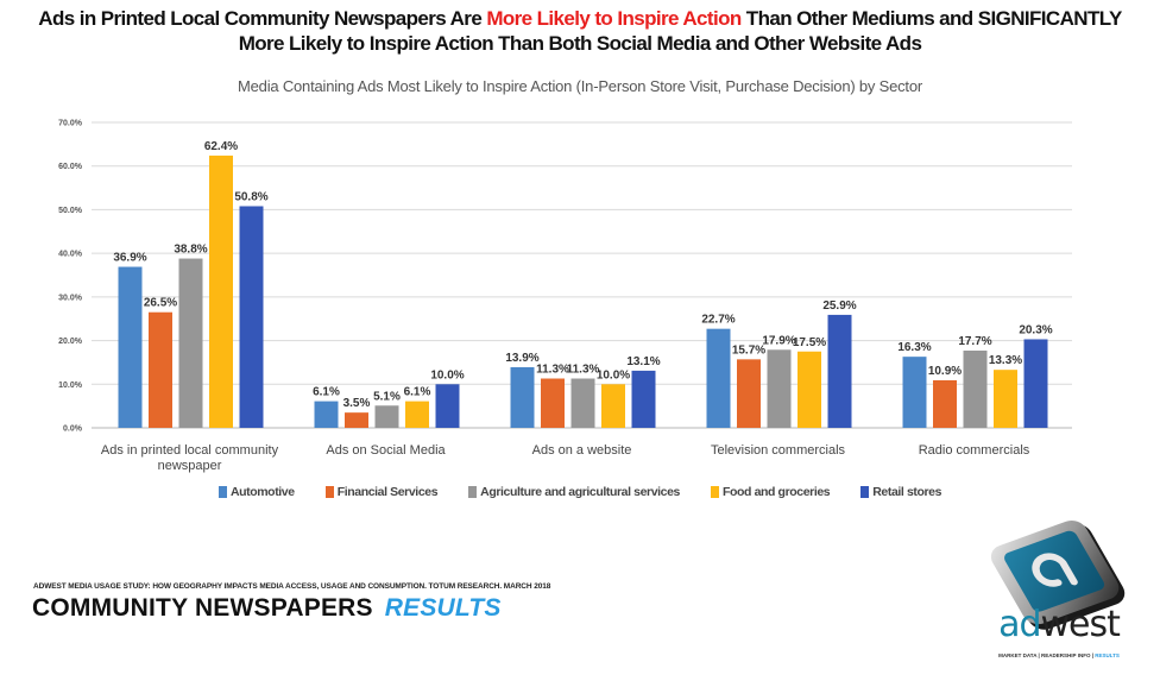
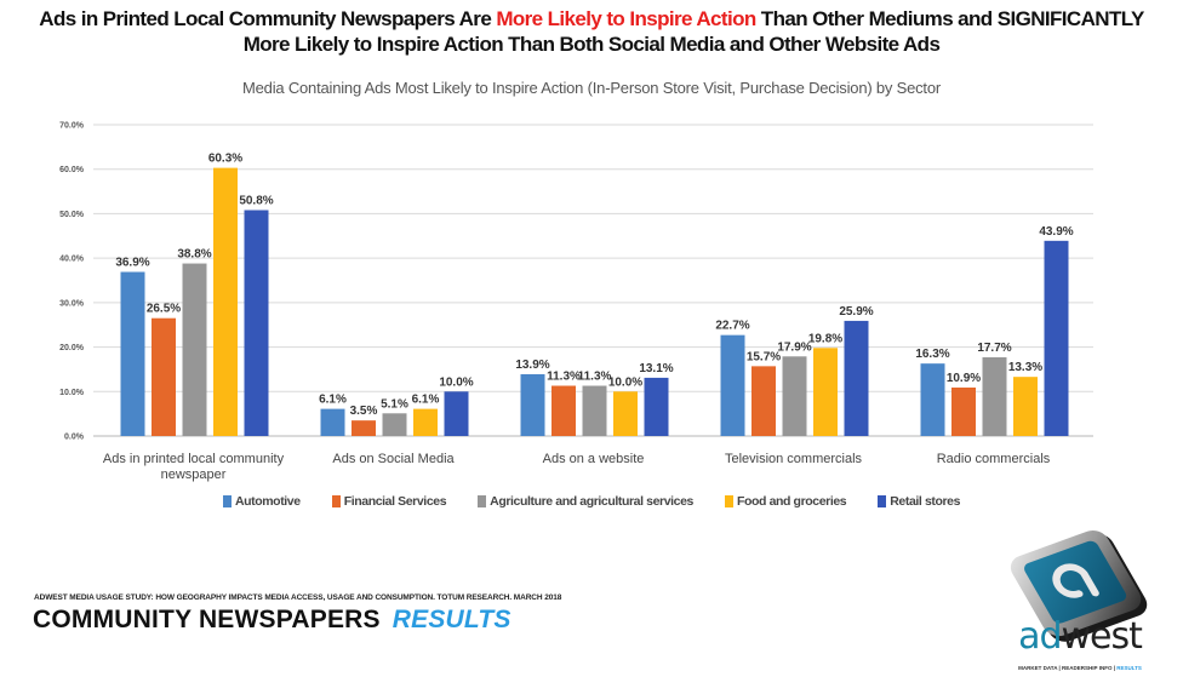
Food and groceries/Ads in printed local community newspaper: 62.4% -> 60.3%
Food and groceries/Television commercials: 17.5% -> 19.8%
Retail stores/Radio commercials: 20.3% -> 43.9%
